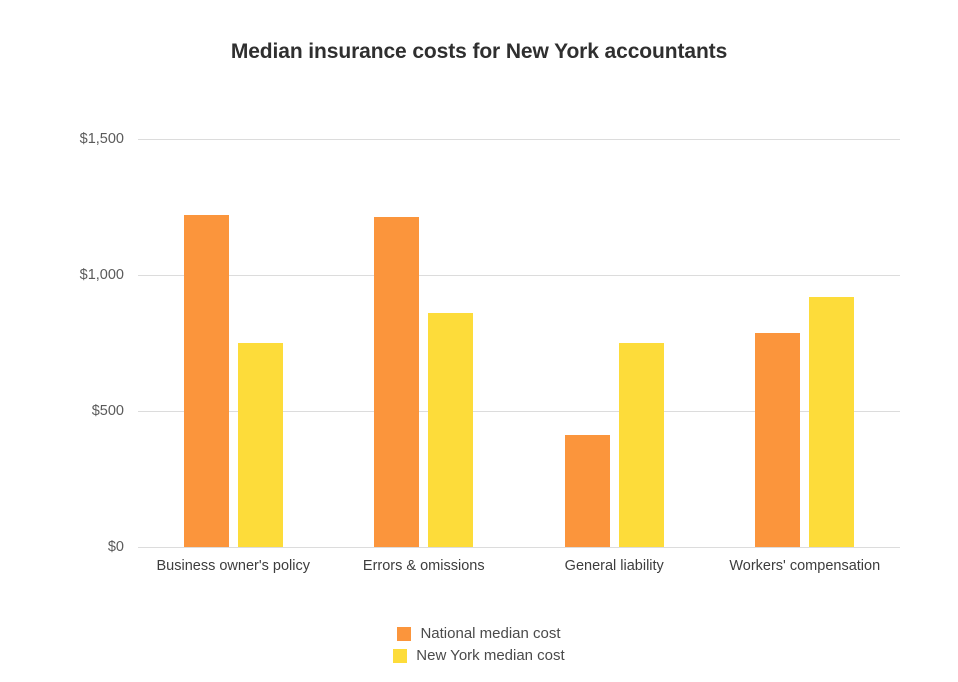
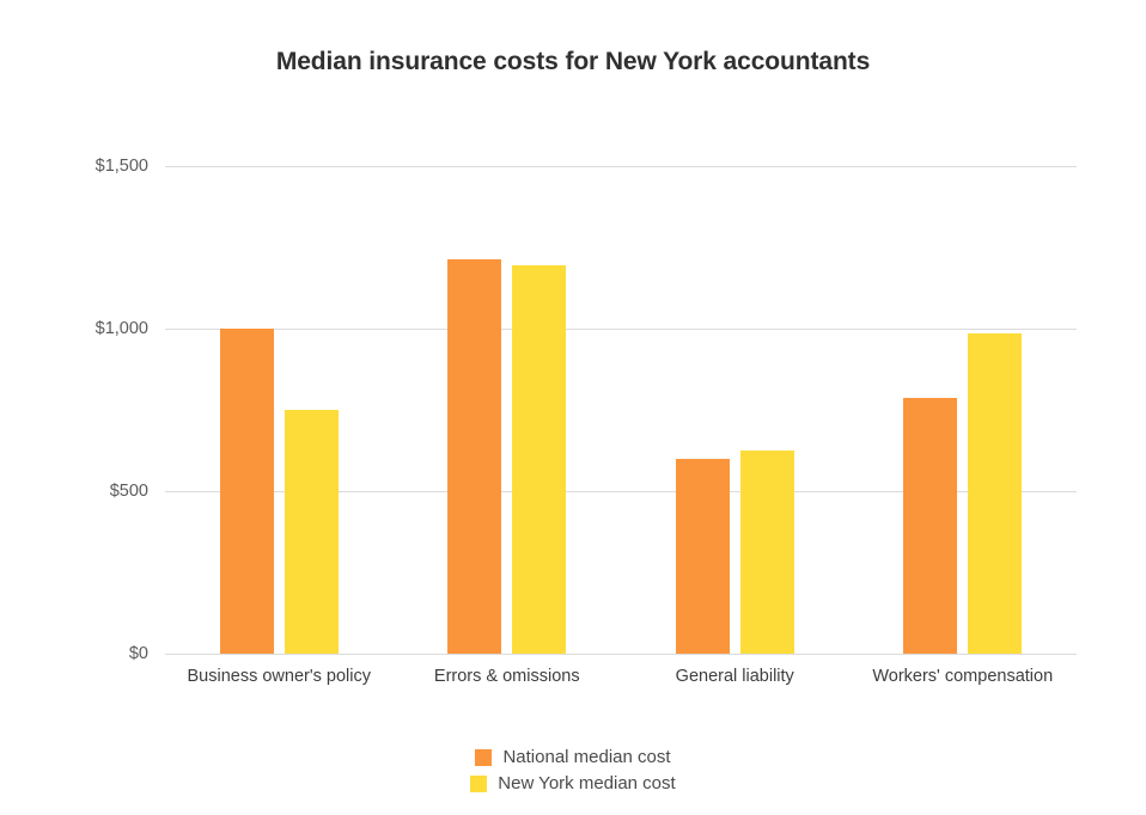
National median cost/Business owner's policy: $1220 -> $1000
New York median cost/Errors & omissions: $860 -> $1200
National median cost/General liability: $410 -> $600
New York median cost/General liability: $750 -> $620
New York median cost/Workers' compensation: $920 -> $980
